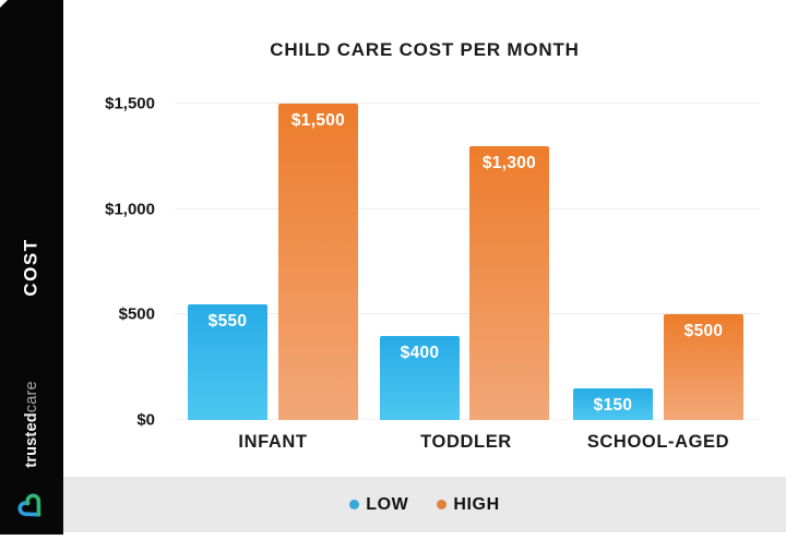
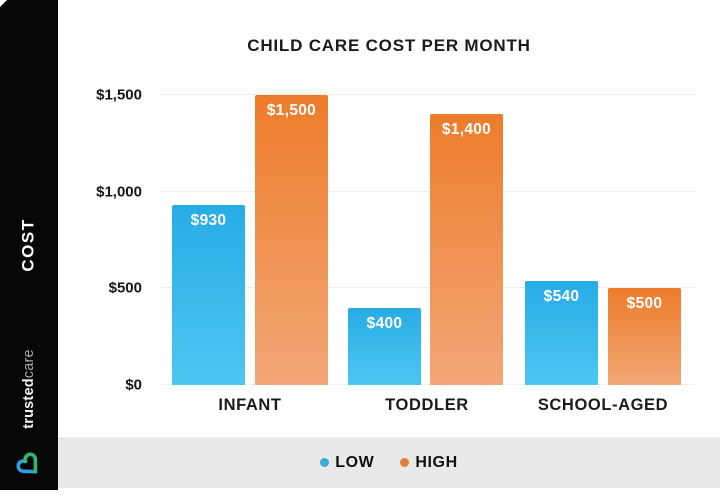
LOW/INFANT: $550 -> $930
HIGH/TODDLER: $1,300 -> $1,400
LOW/SCHOOL-AGED: $150 -> $540
